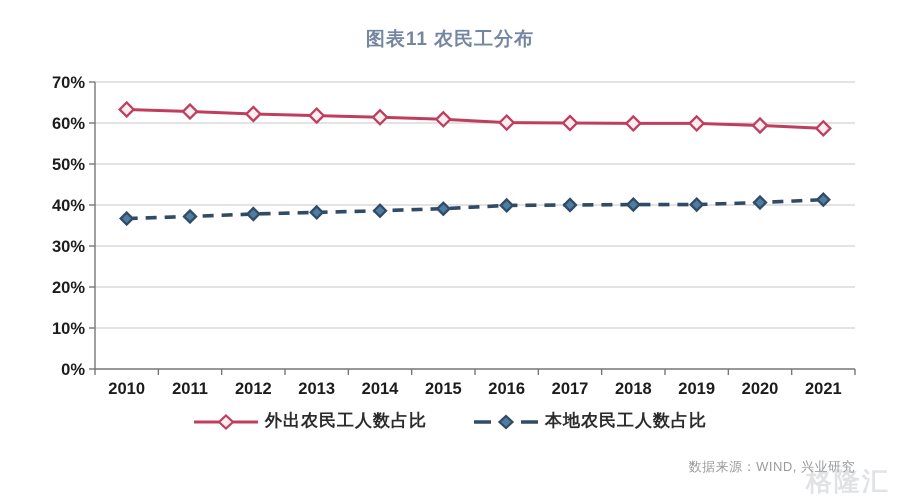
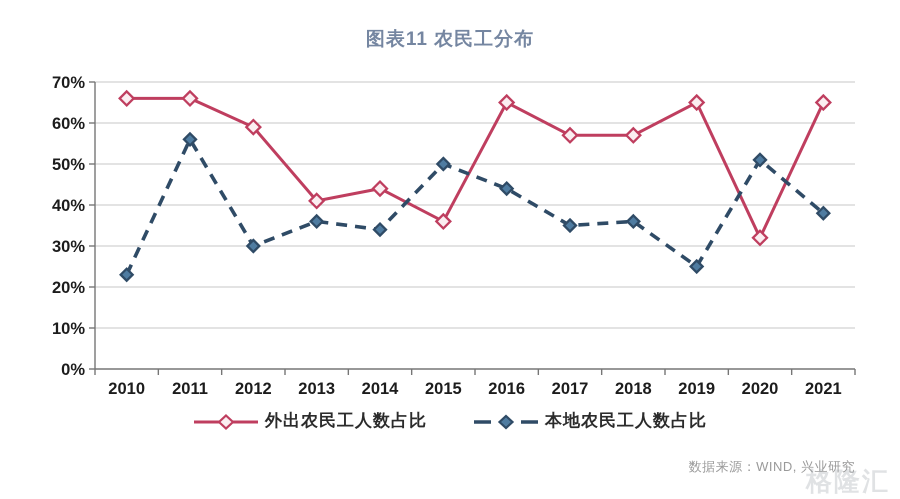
外出农民工人数占比/2010: 63% -> 66%
本地农民工人数占比/2010: 37% -> 23%
外出农民工人数占比/2011: 63% -> 66%
本地农民工人数占比/2011: 37% -> 56%
外出农民工人数占比/2012: 62% -> 59%
本地农民工人数占比/2012: 38% -> 30%
外出农民工人数占比/2013: 62% -> 41%
本地农民工人数占比/2013: 38% -> 36%
外出农民工人数占比/2014: 61% -> 44%
本地农民工人数占比/2014: 39% -> 34%
外出农民工人数占比/2015: 61% -> 36%
本地农民工人数占比/2015: 39% -> 50%
外出农民工人数占比/2016: 60% -> 65%
本地农民工人数占比/2016: 40% -> 44%
外出农民工人数占比/2017: 60% -> 57%
本地农民工人数占比/2017: 40% -> 35%
外出农民工人数占比/2018: 60% -> 57%
本地农民工人数占比/2018: 40% -> 36%
外出农民工人数占比/2019: 60% -> 65%
本地农民工人数占比/2019: 40% -> 25%
外出农民工人数占比/2020: 59% -> 32%
本地农民工人数占比/2020: 41% -> 51%
外出农民工人数占比/2021: 59% -> 65%
本地农民工人数占比/2021: 41% -> 38%
